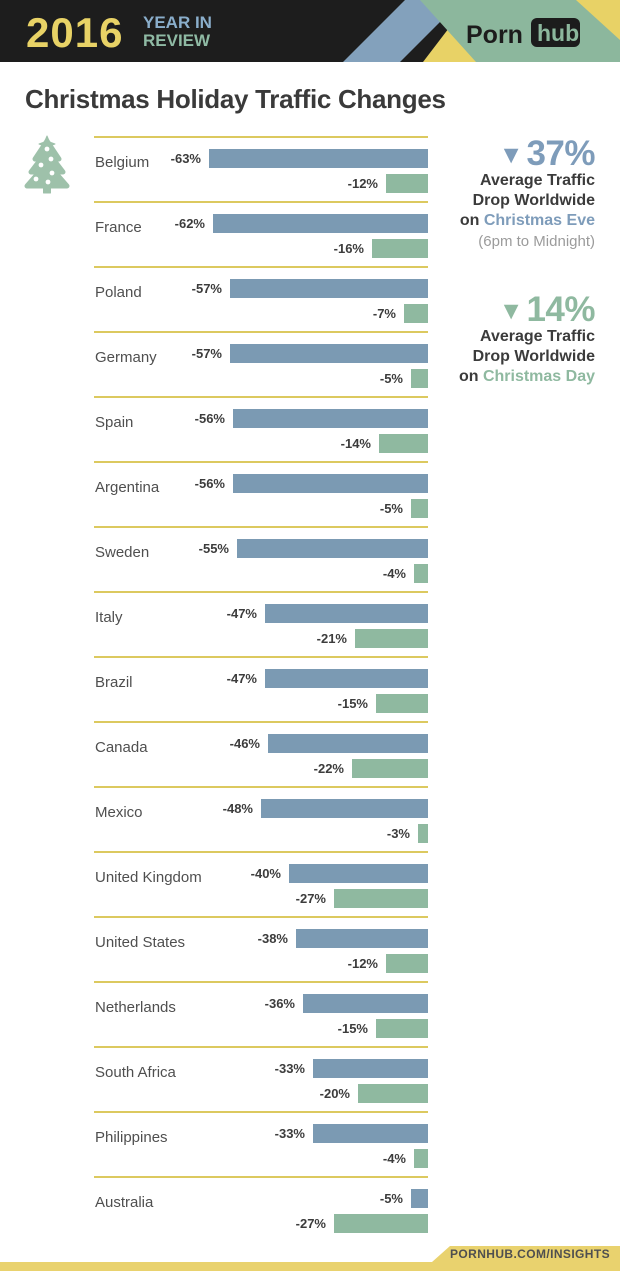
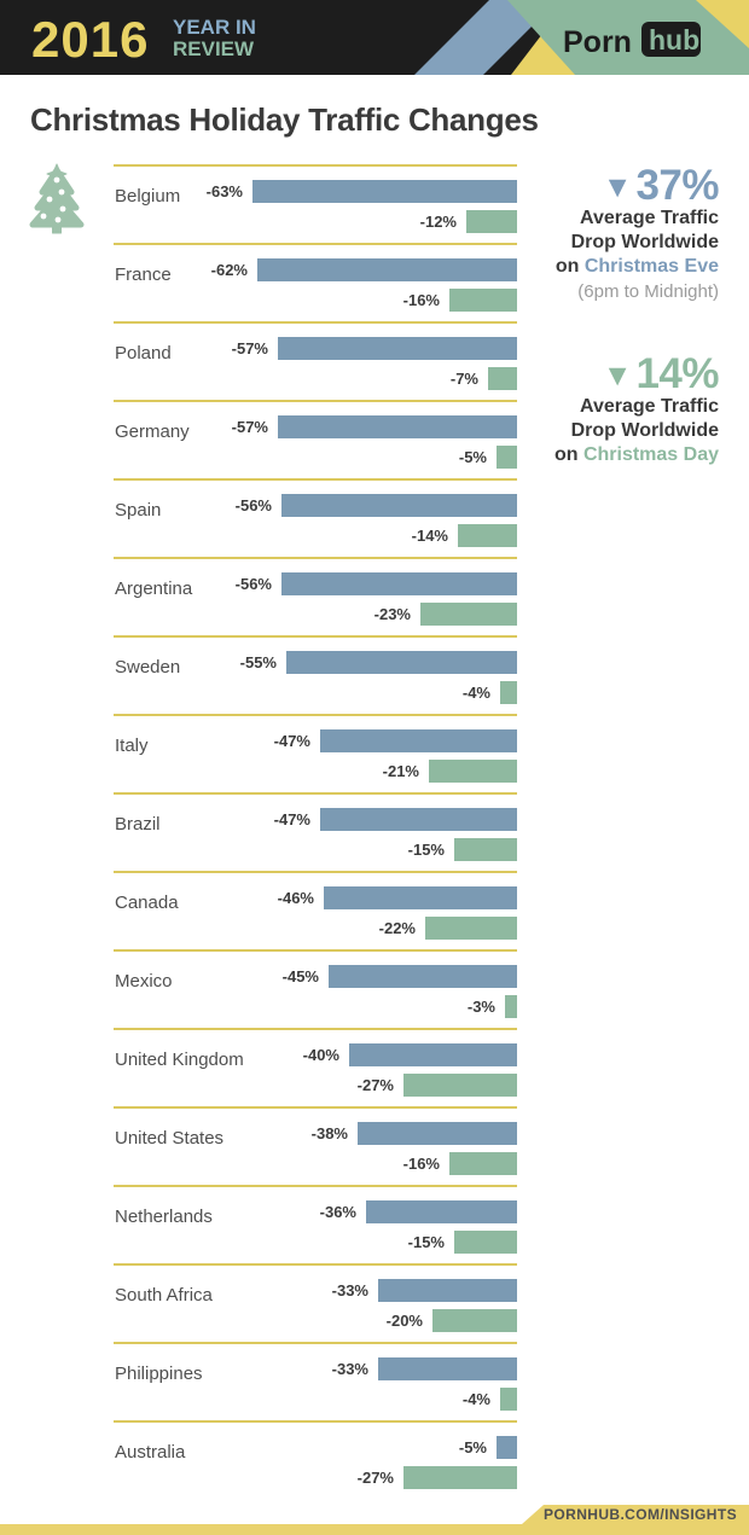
Christmas Day/Argentina: -5% -> -23%
Christmas Eve/Mexico: -48% -> -45%
Christmas Day/United States: -12% -> -16%
